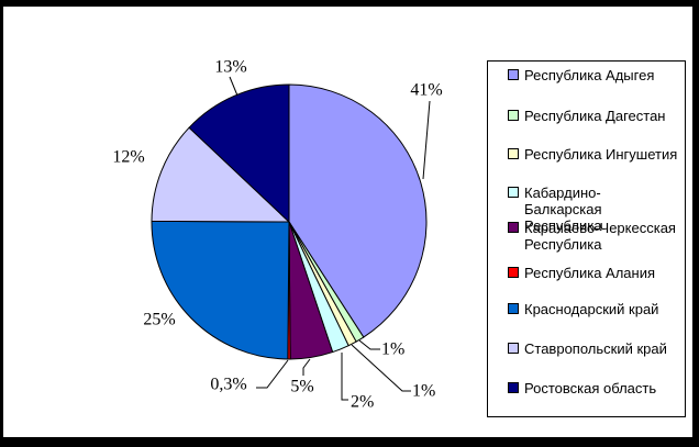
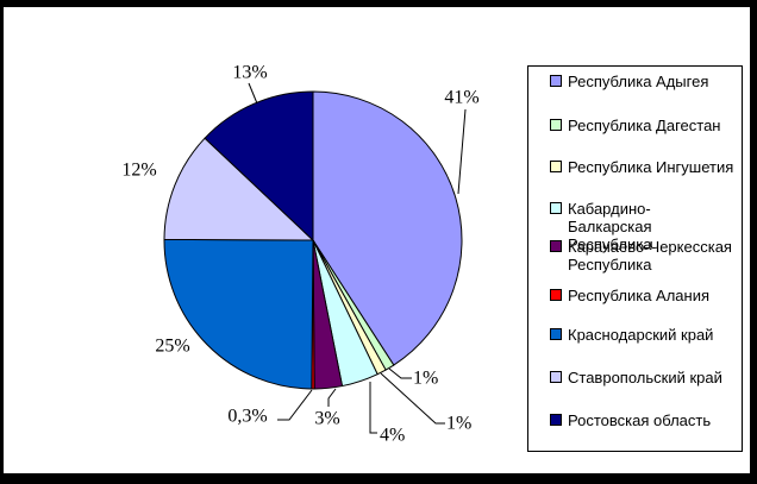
Кабардино-Балкарская Республика: 2% -> 4%
Карачаево-Черкесская Республика: 5% -> 3%
